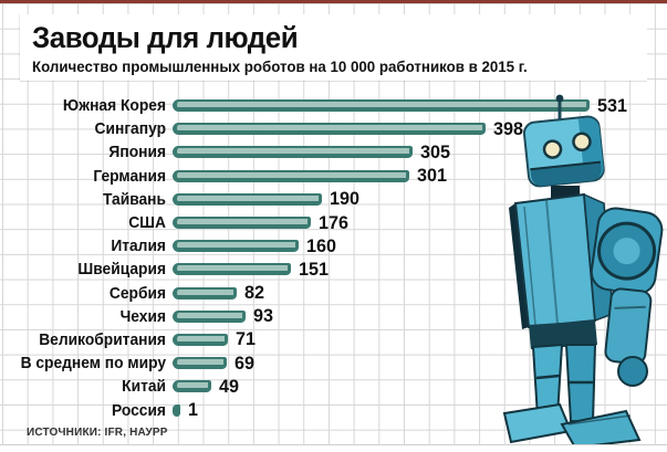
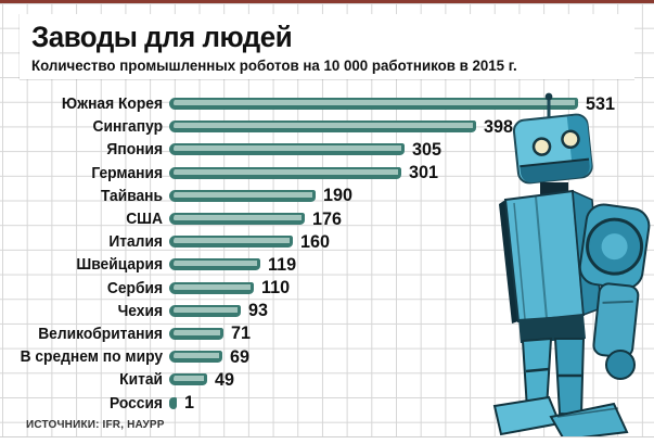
Швейцария: 151 -> 119
Сербия: 82 -> 110
